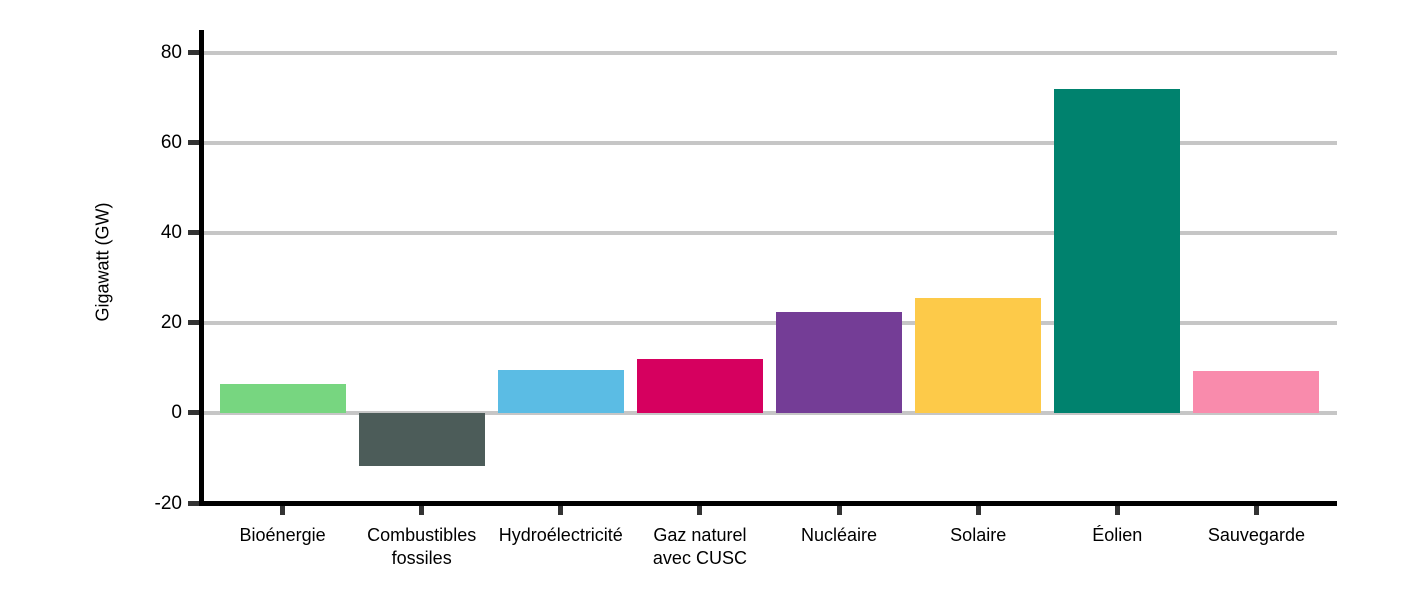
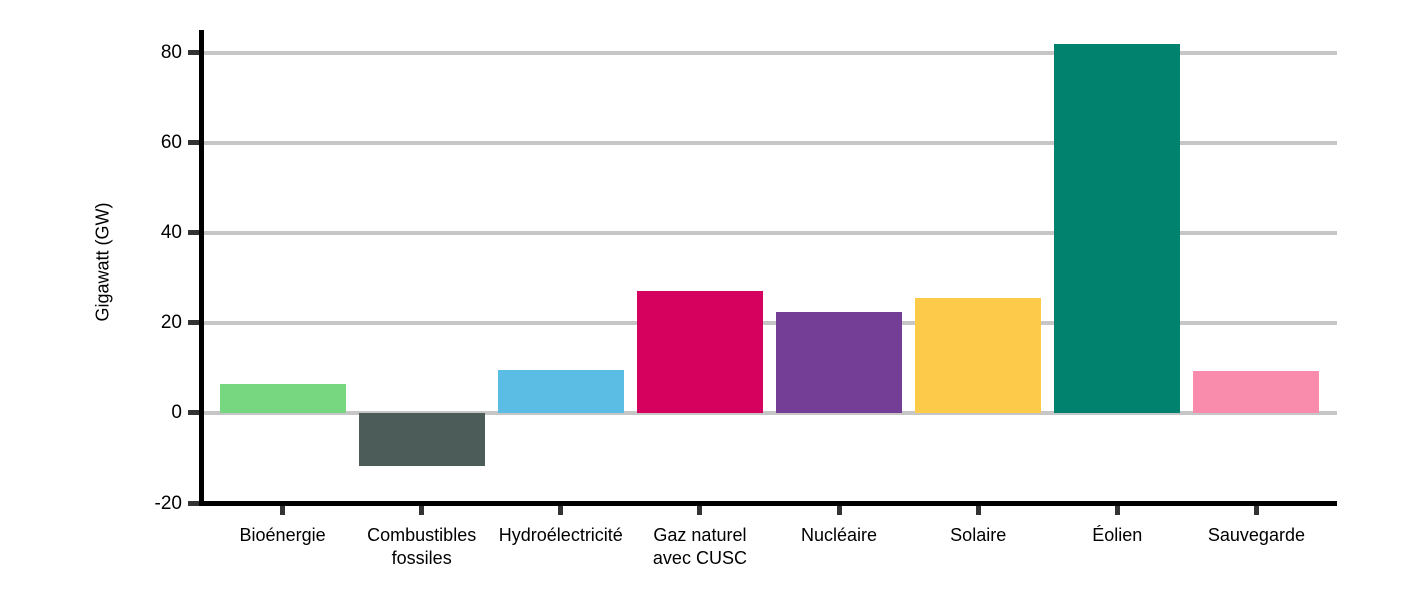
Gaz naturel avec CUSC: 12 -> 27
Éolien: 72 -> 82
